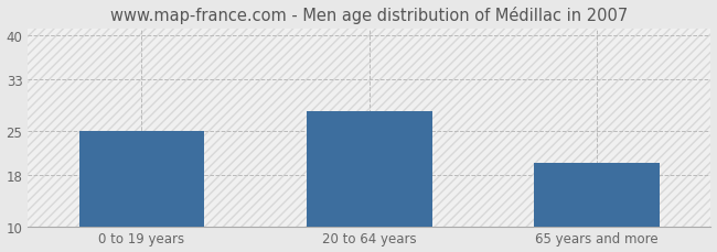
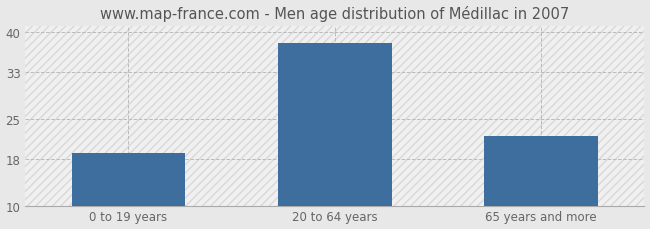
0 to 19 years: 25 -> 19
20 to 64 years: 28 -> 38
65 years and more: 20 -> 22
